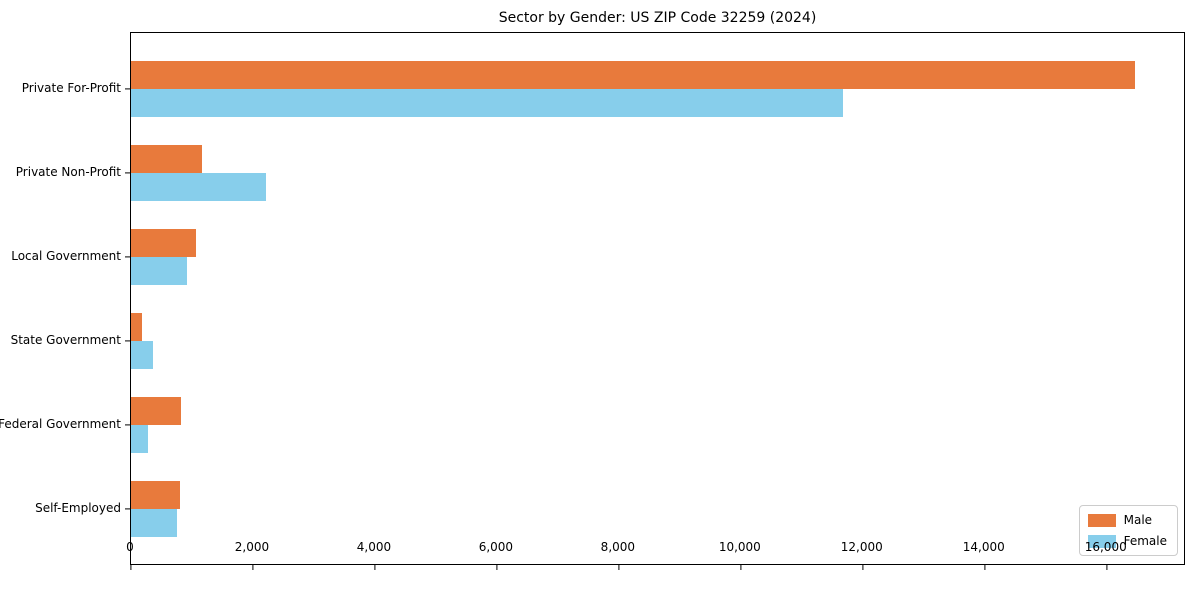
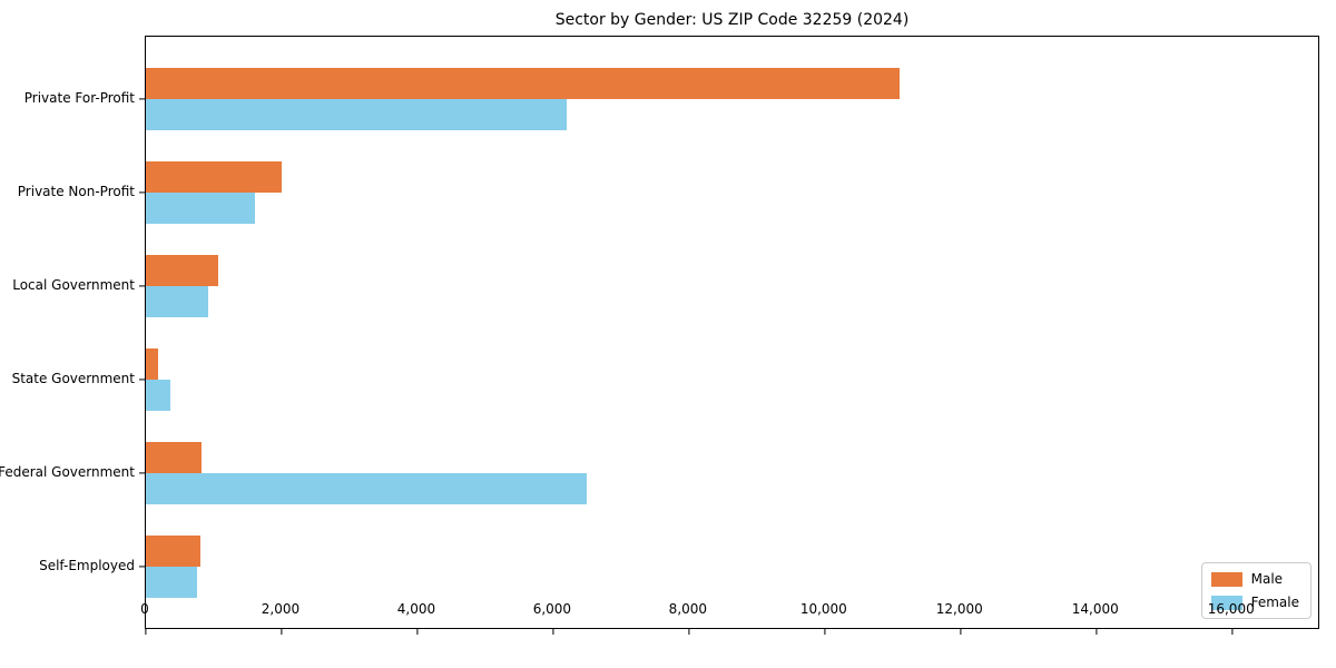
Male/Private For-Profit: 16500 -> 11100
Female/Private For-Profit: 11700 -> 6200
Male/Private Non-Profit: 1200 -> 2000
Female/Private Non-Profit: 2200 -> 1600
Female/Federal Government: 300 -> 6500
